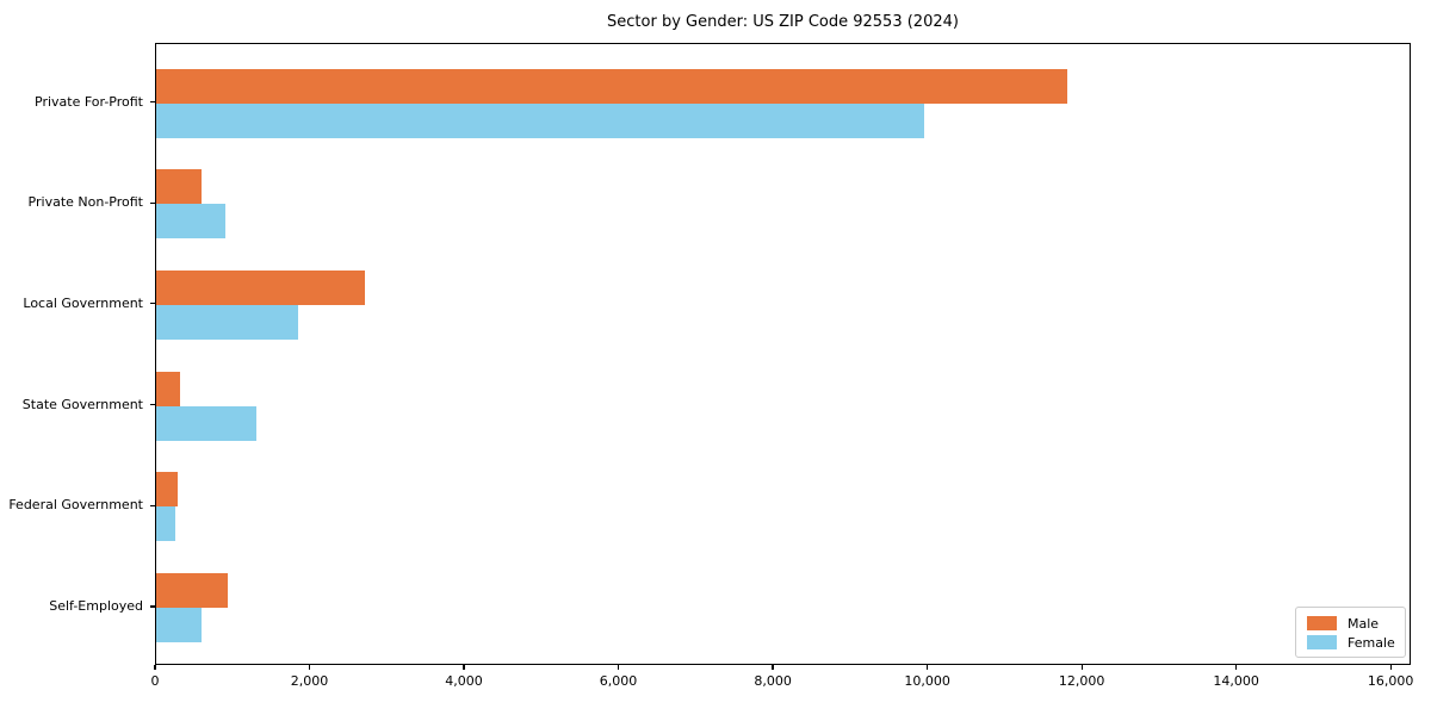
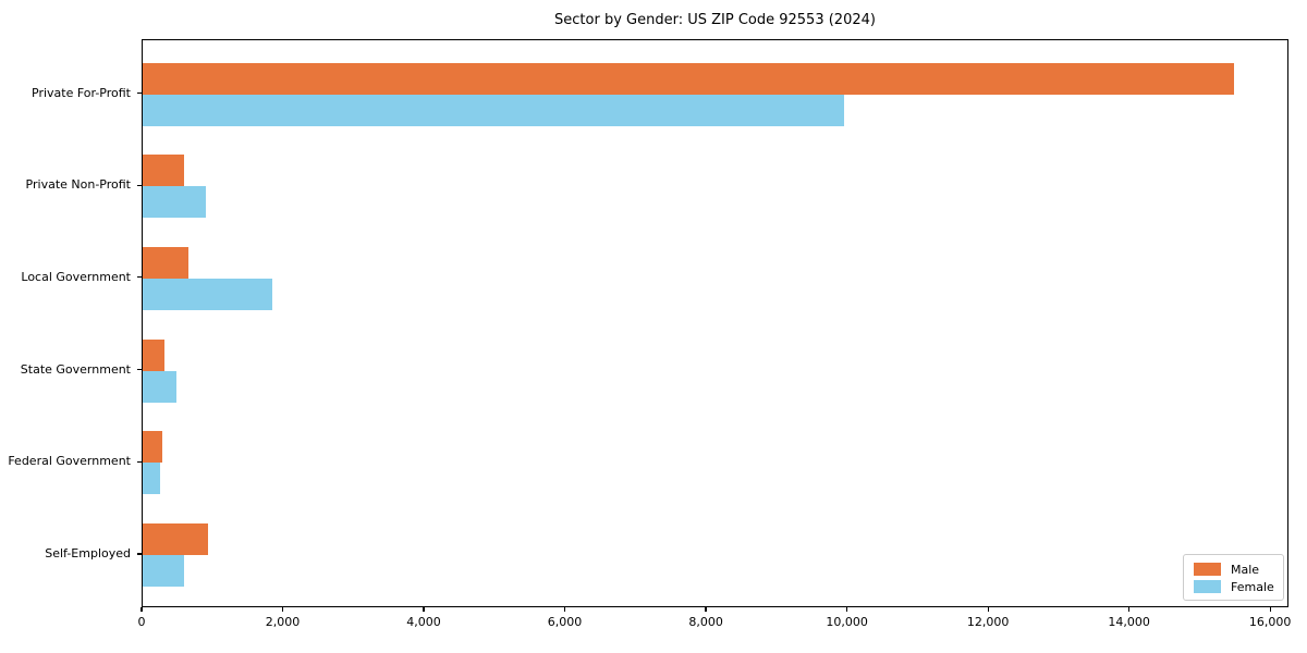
Male/Private For-Profit: 11800 -> 15500
Male/Local Government: 2700 -> 700
Female/State Government: 1300 -> 500
